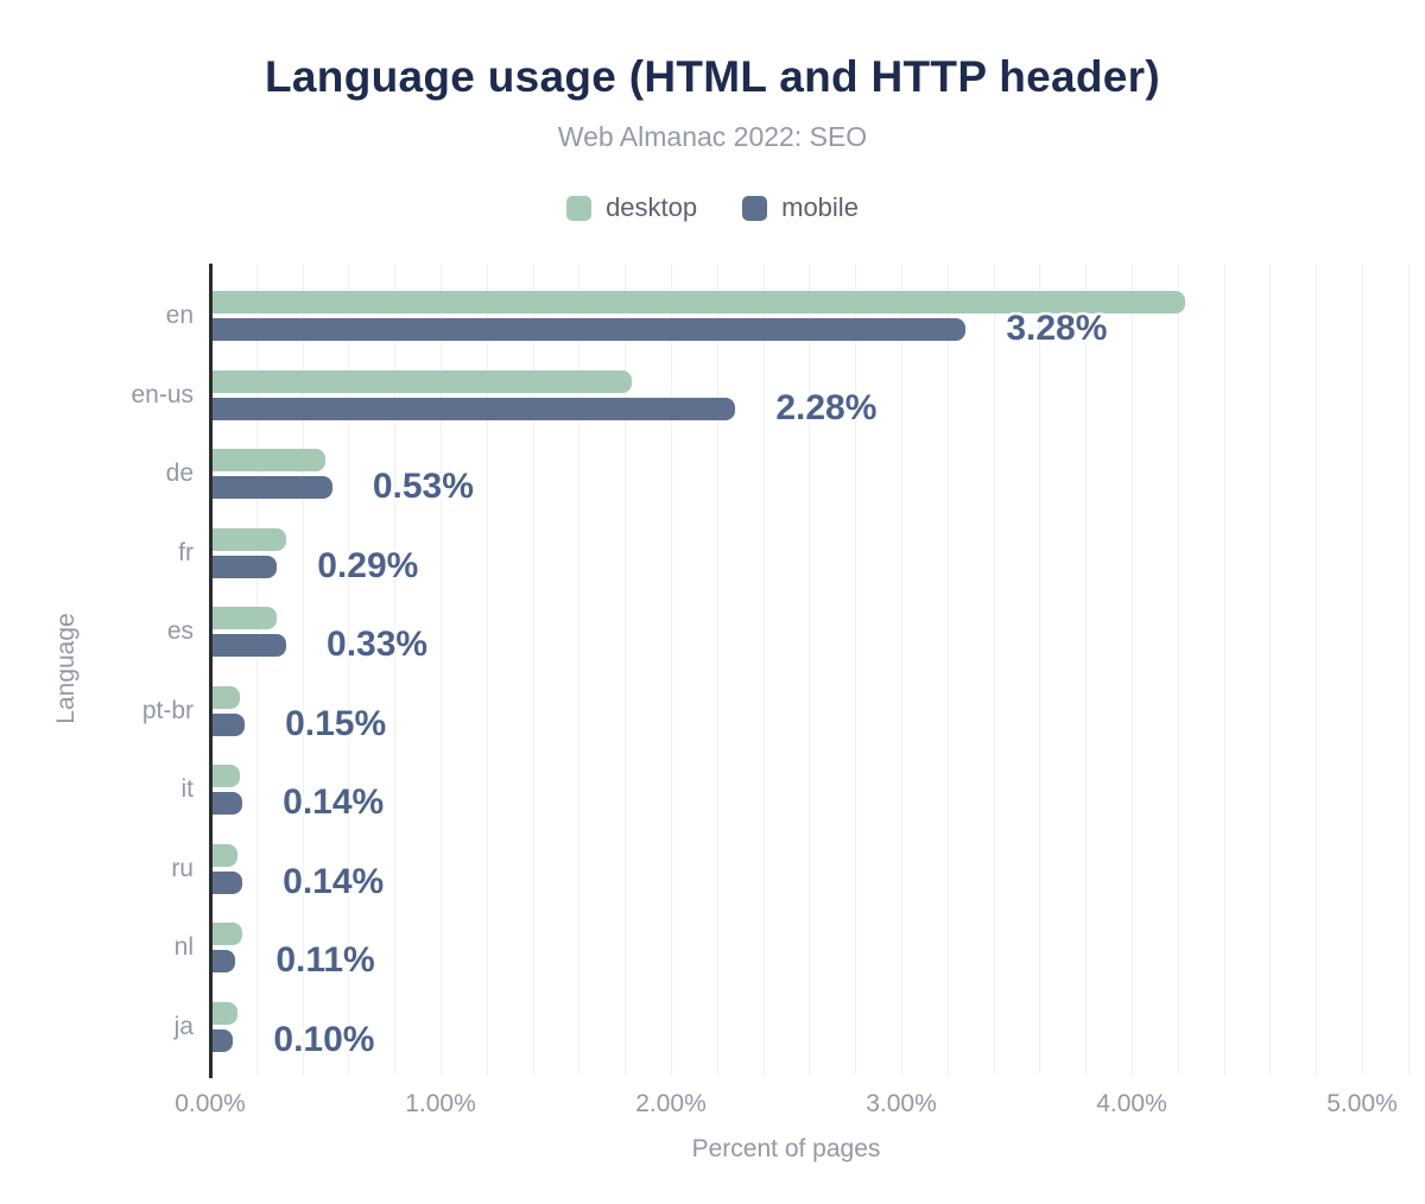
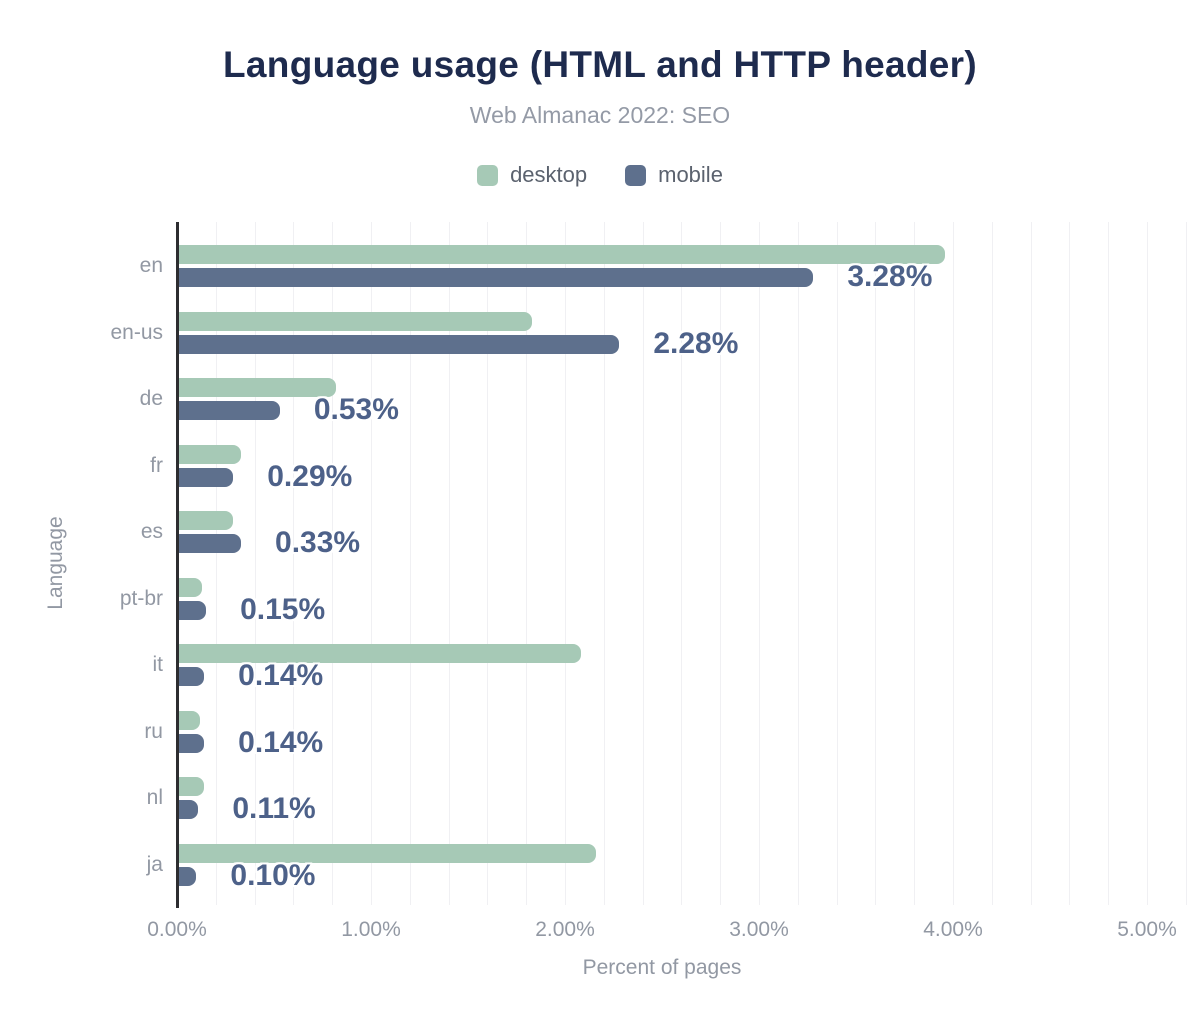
desktop/en: 4.23% -> 3.96%
desktop/de: 0.50% -> 0.82%
desktop/it: 0.13% -> 2.08%
desktop/ja: 0.12% -> 2.16%
